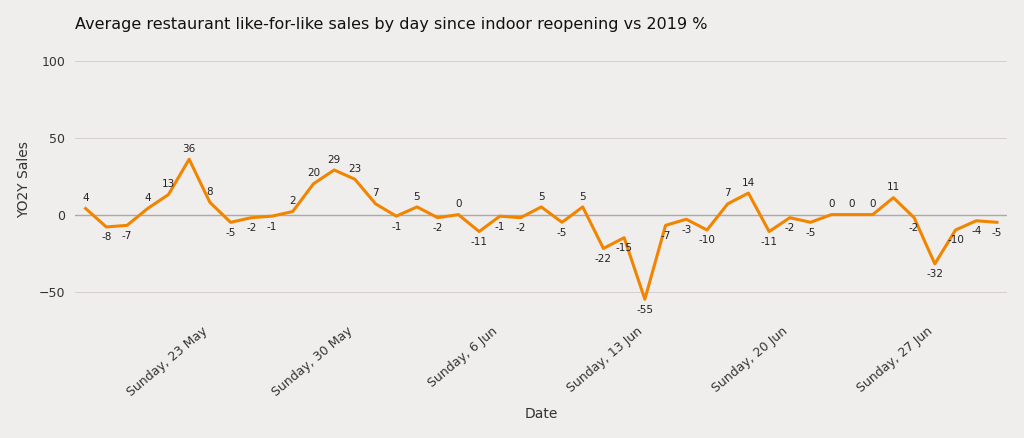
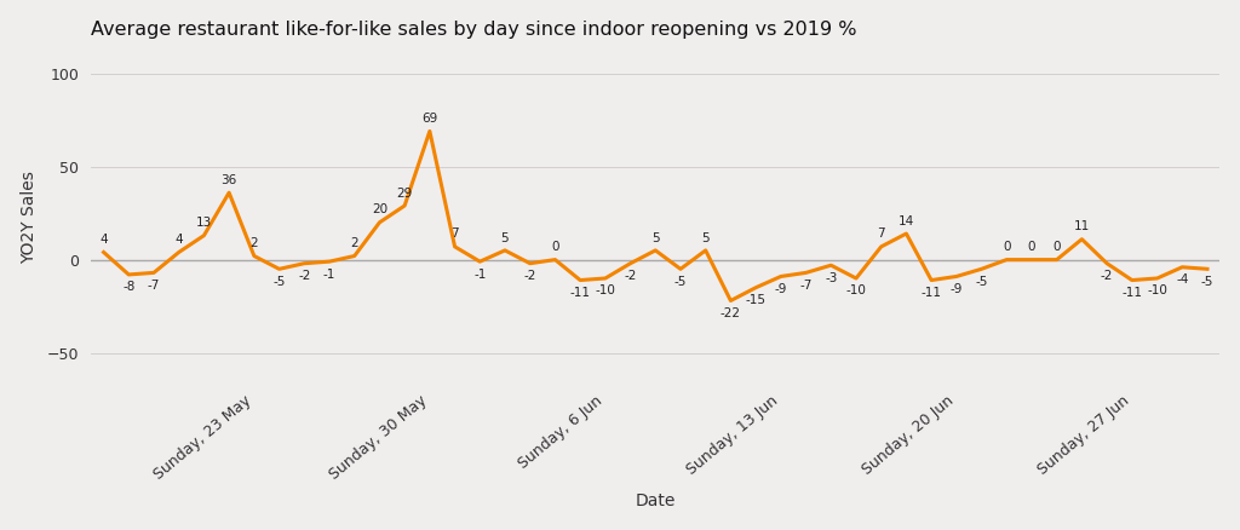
Sunday, 23 May: 8 -> 2
Sunday, 30 May: 23 -> 69
Sunday, 6 Jun: -1 -> -10
Sunday, 13 Jun: -55 -> -9
Sunday, 20 Jun: -2 -> -9
Sunday, 27 Jun: -32 -> -11
